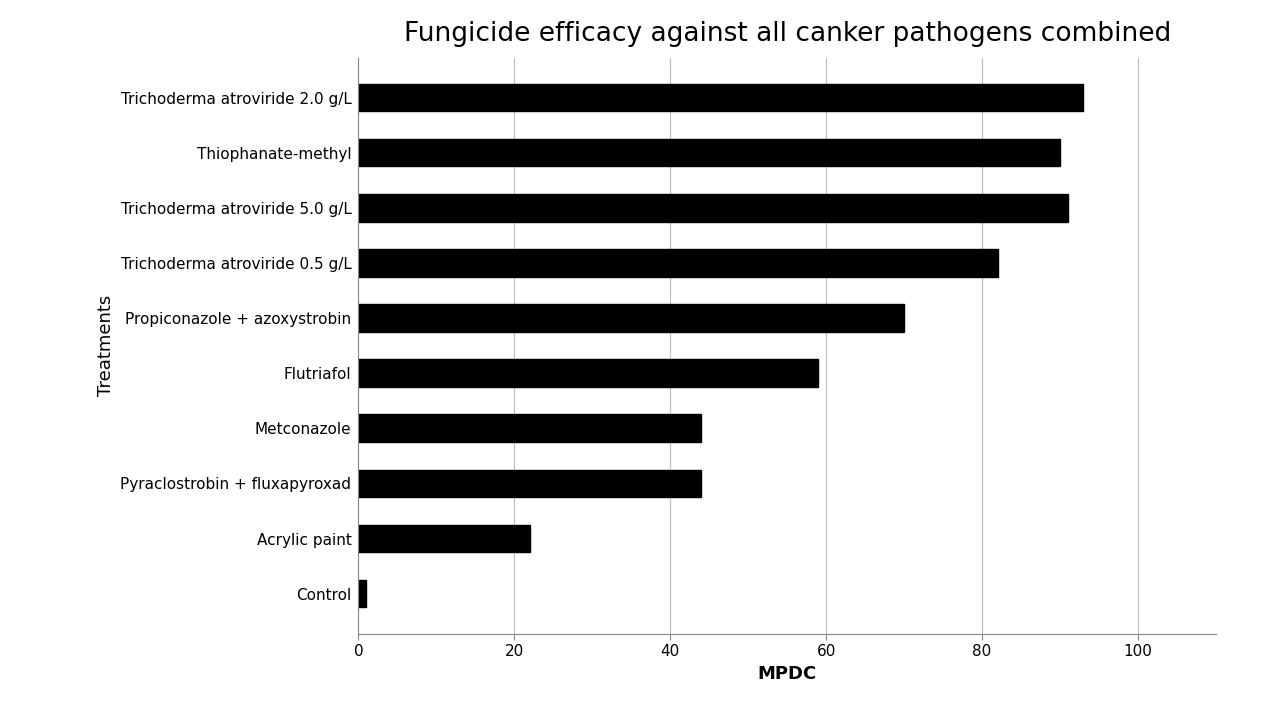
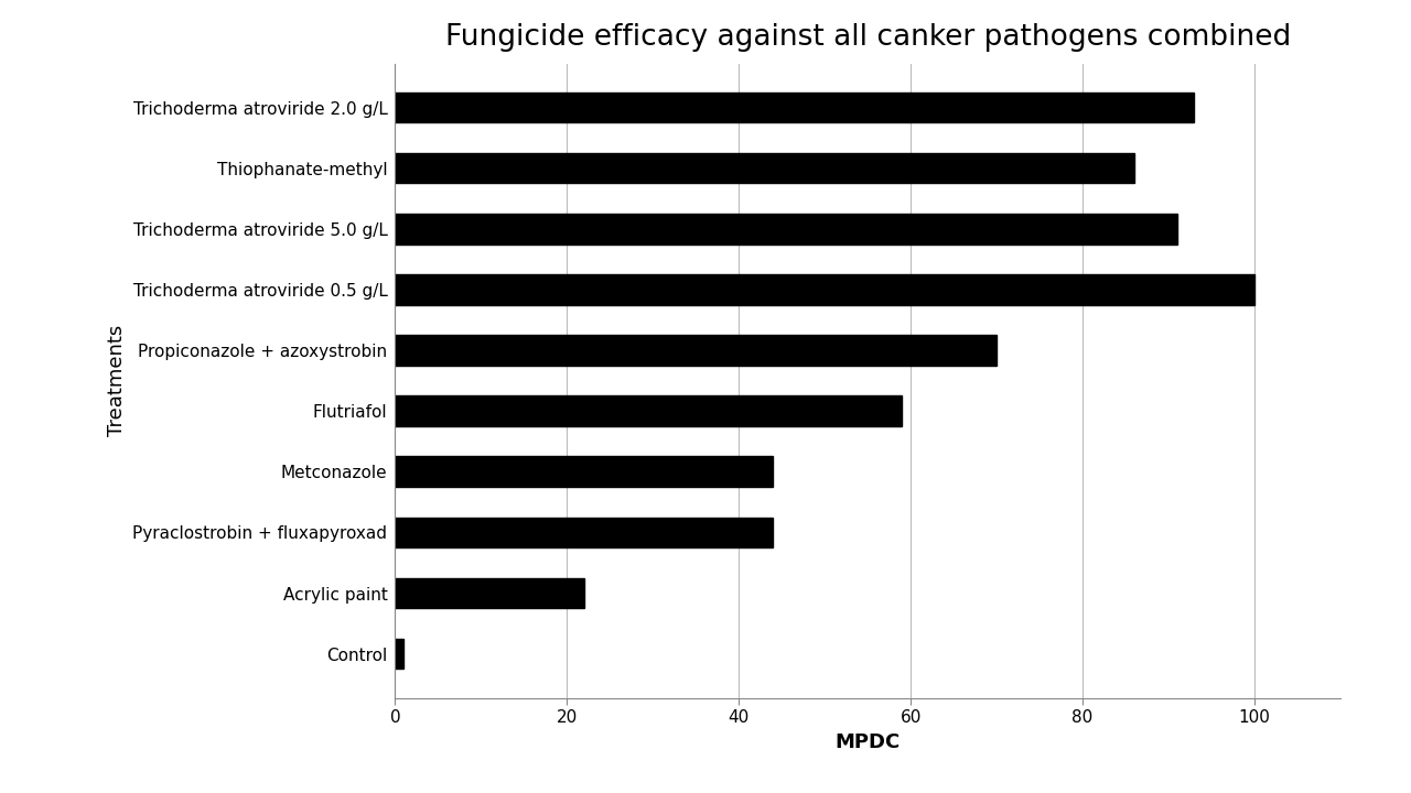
Thiophanate-methyl: 90 -> 86
Trichoderma atroviride 0.5 g/L: 82 -> 100
